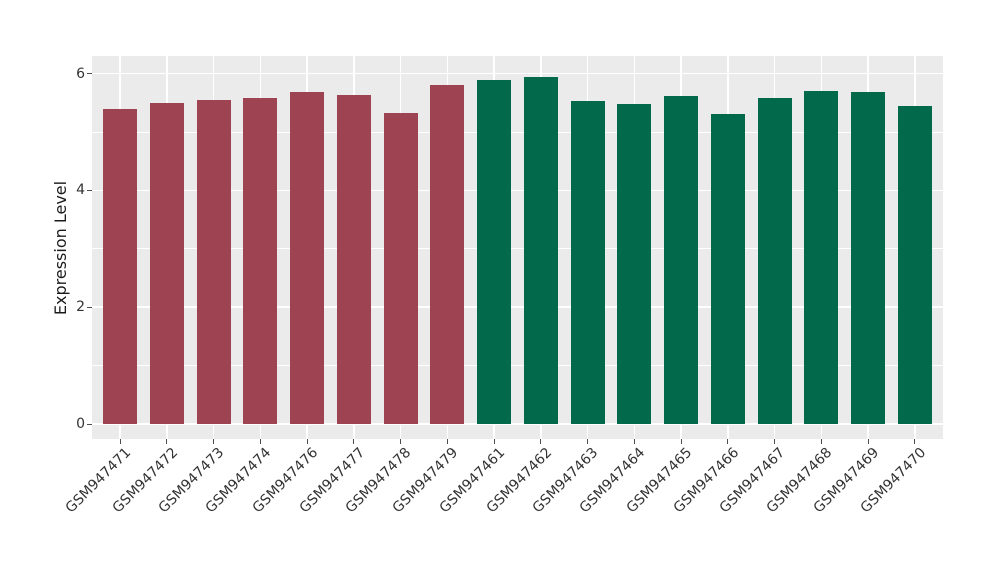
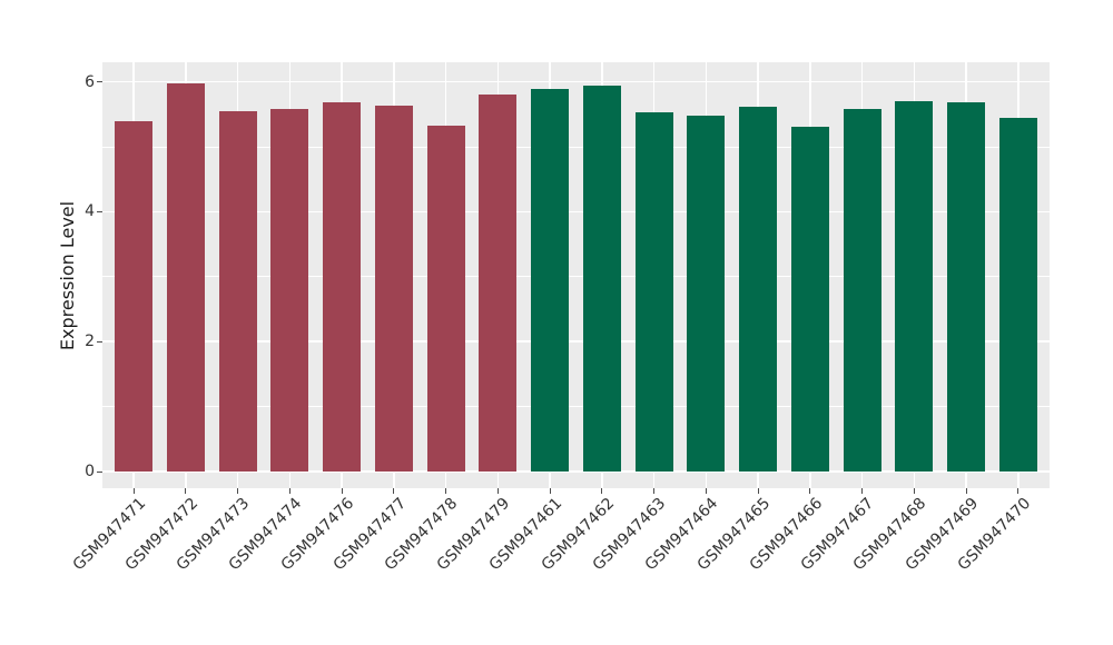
GSM947472: 5.5 -> 6.0
